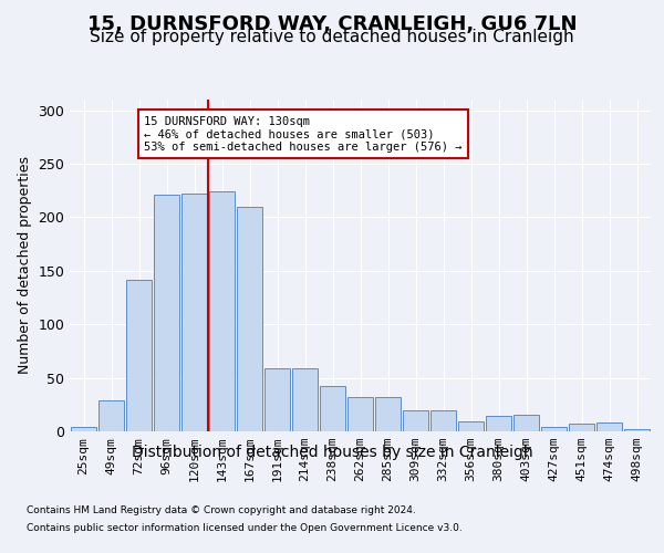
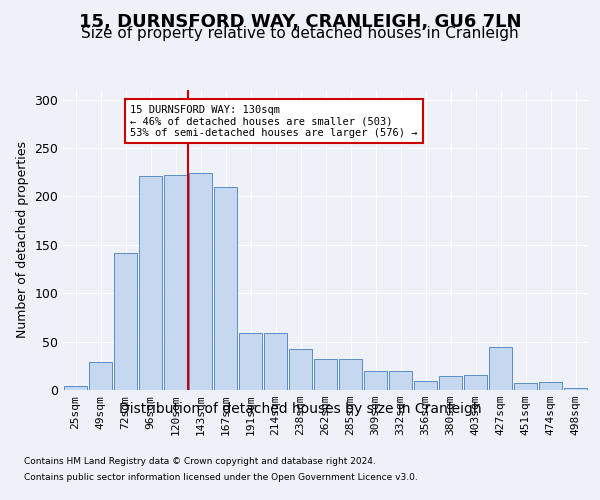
427sqm: 4 -> 44
